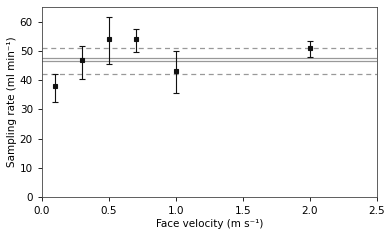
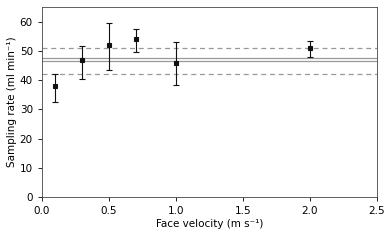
0.5: 54 -> 52
1.0: 43 -> 46
